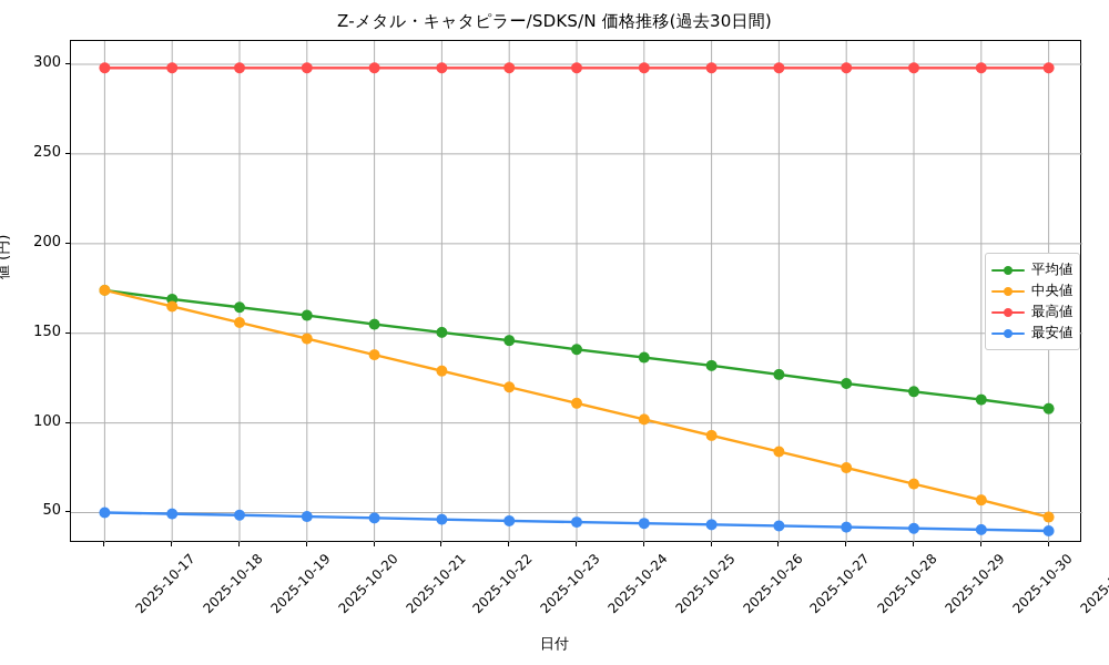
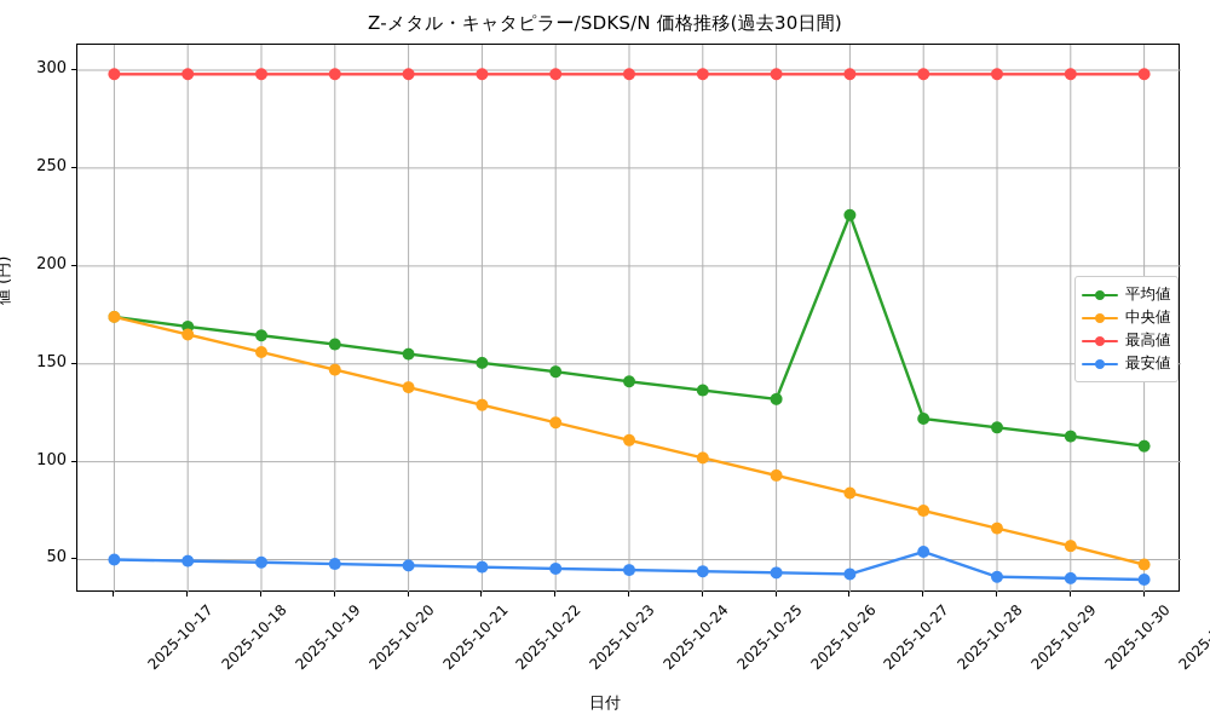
平均値/2025-10-27: 127 -> 226
最安値/2025-10-28: 42 -> 54
